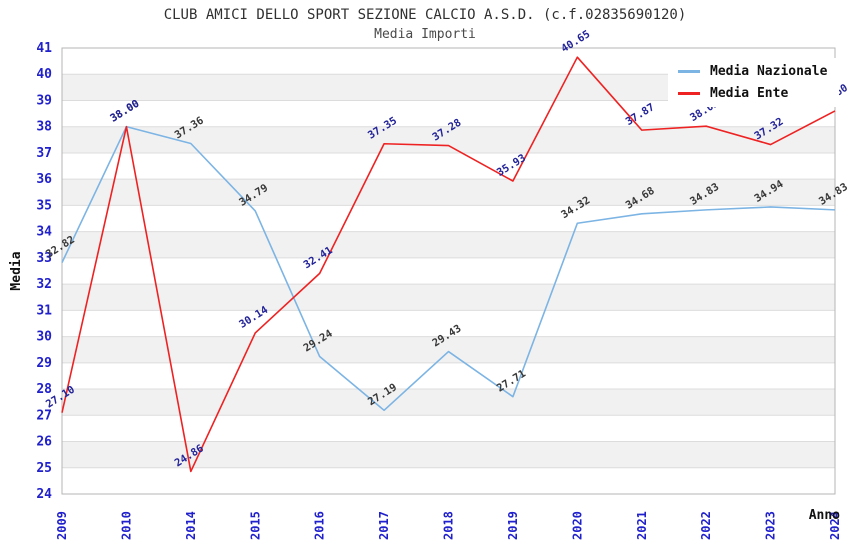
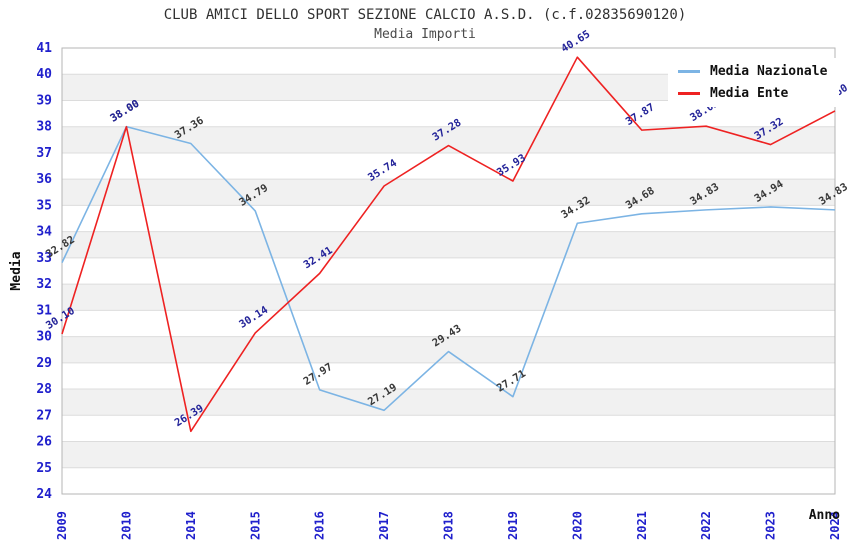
Media Ente/2009: 27.10 -> 30.10
Media Ente/2014: 24.86 -> 26.39
Media Nazionale/2016: 29.24 -> 27.97
Media Ente/2017: 37.35 -> 35.74
